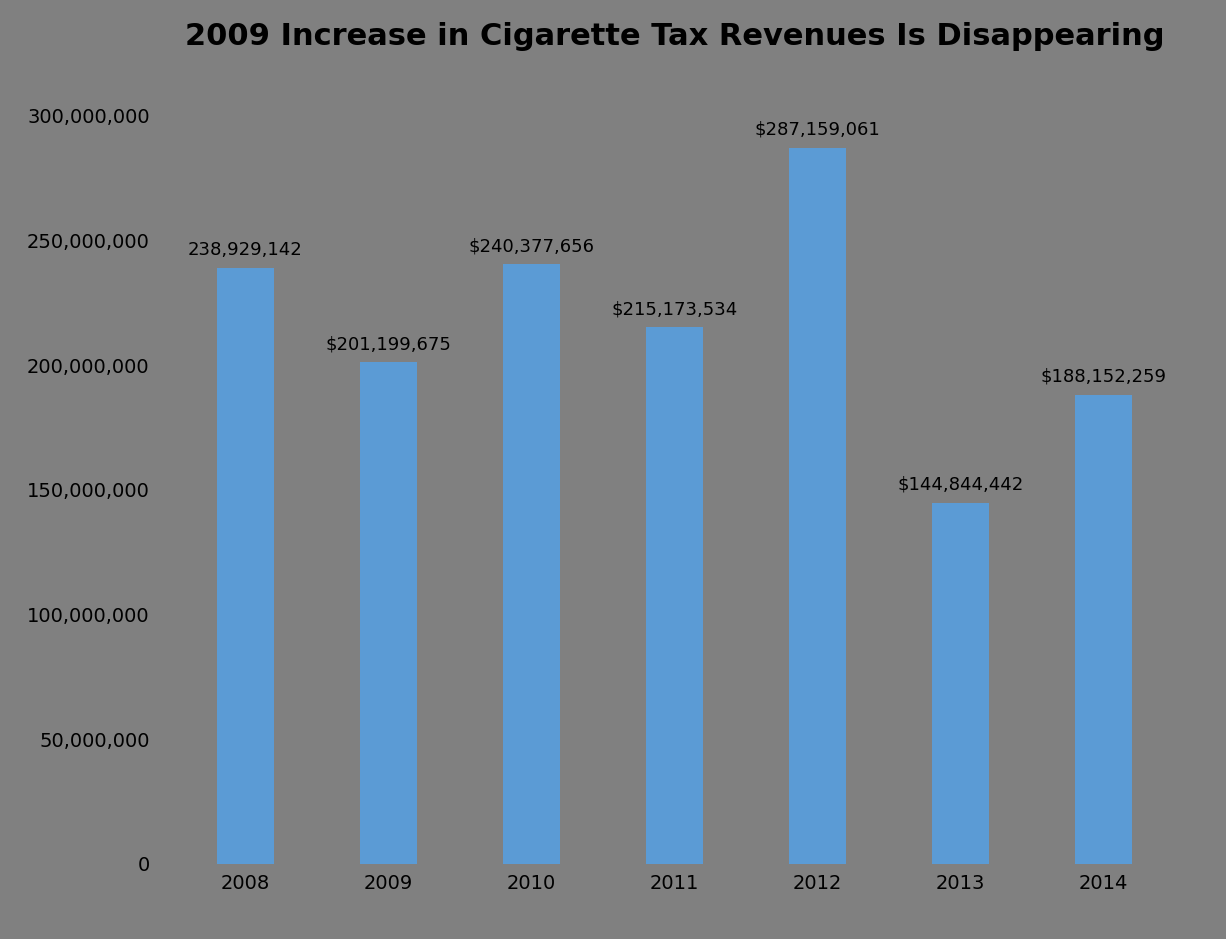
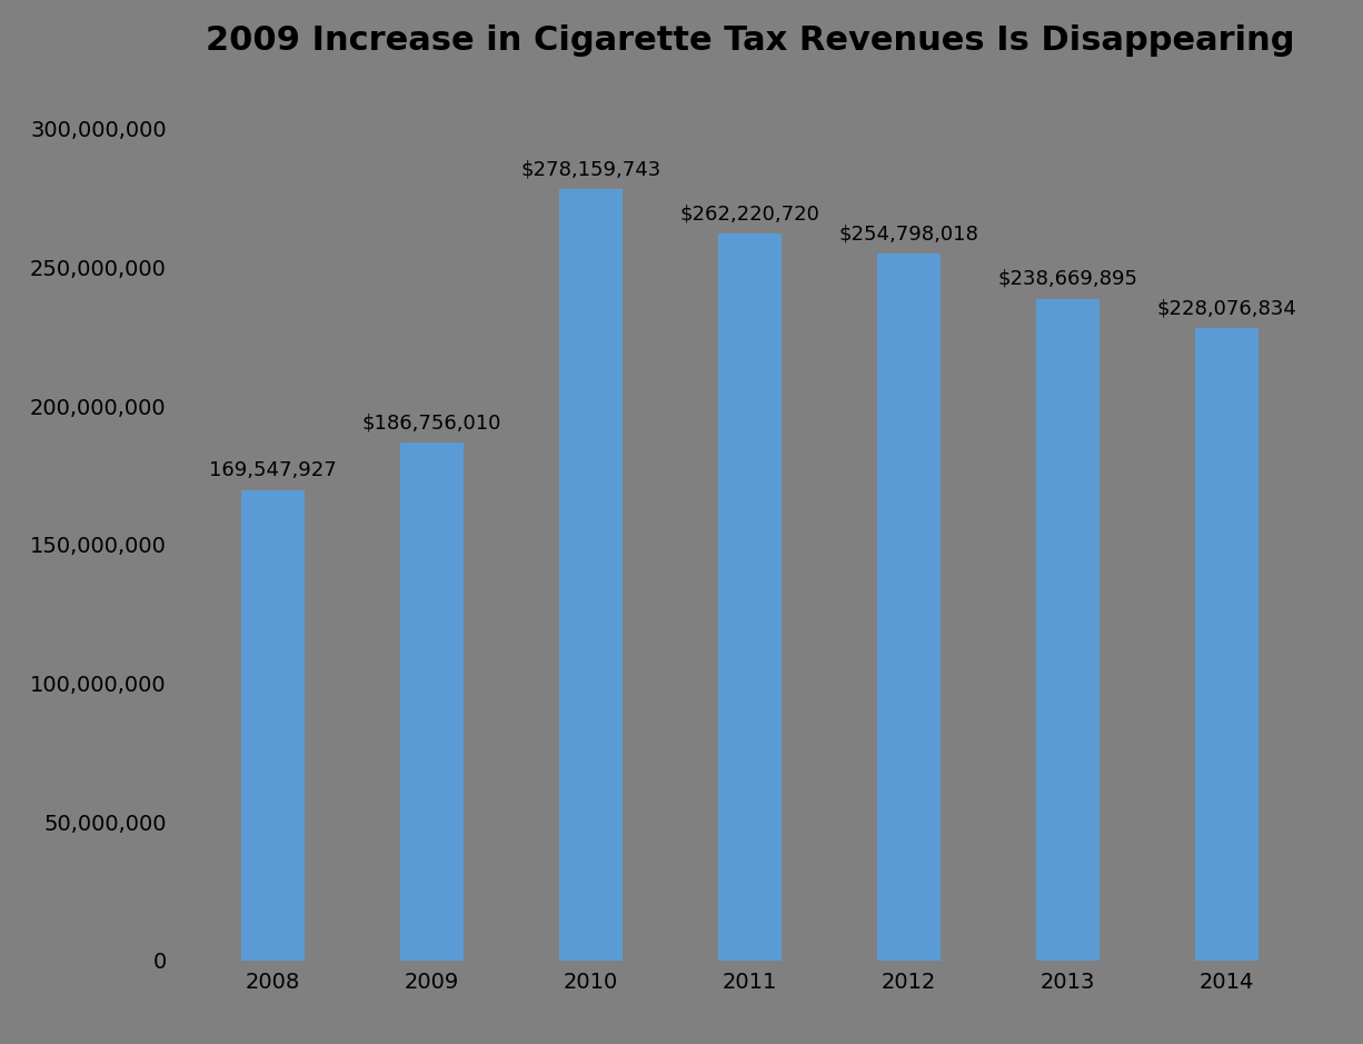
2008: 238,929,142 -> 169,547,927
2009: $201,199,675 -> $186,756,010
2010: $240,377,656 -> $278,159,743
2011: $215,173,534 -> $262,220,720
2012: $287,159,061 -> $254,798,018
2013: $144,844,442 -> $238,669,895
2014: $188,152,259 -> $228,076,834
